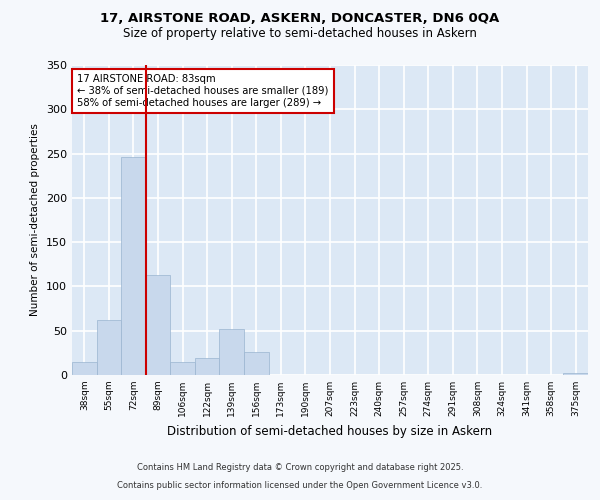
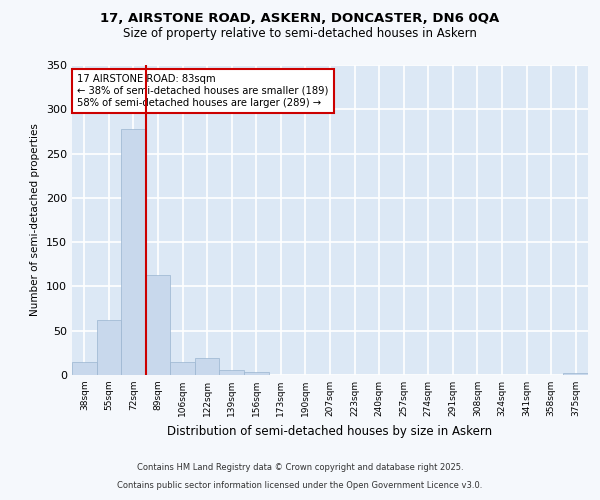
72sqm: 246 -> 278
139sqm: 52 -> 6
156sqm: 26 -> 3
